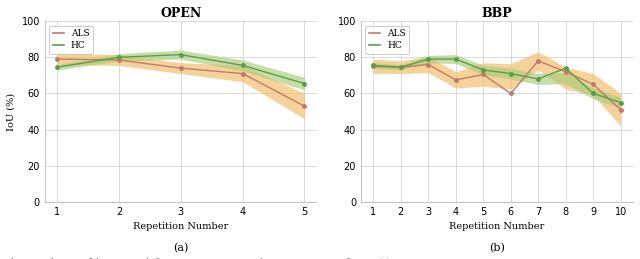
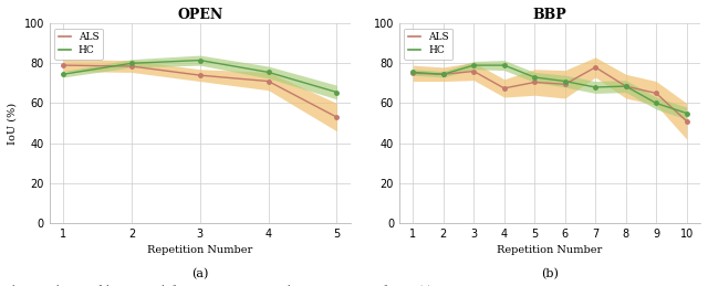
BBP/ALS/6: 60 -> 70
BBP/ALS/8: 72 -> 68
BBP/HC/8: 74 -> 68
